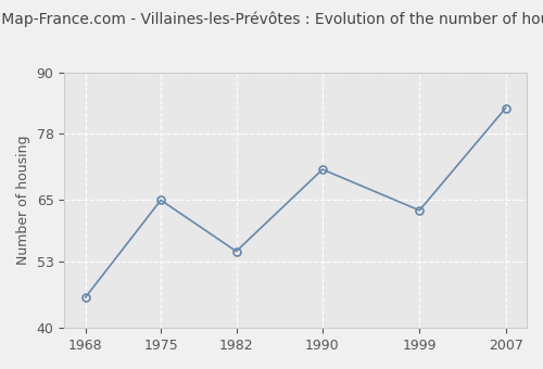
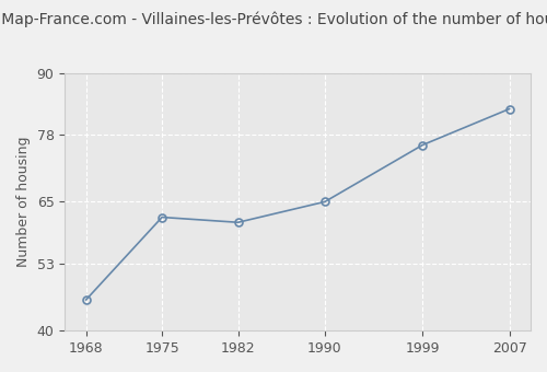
1975: 65 -> 62
1982: 55 -> 61
1990: 71 -> 65
1999: 63 -> 76
